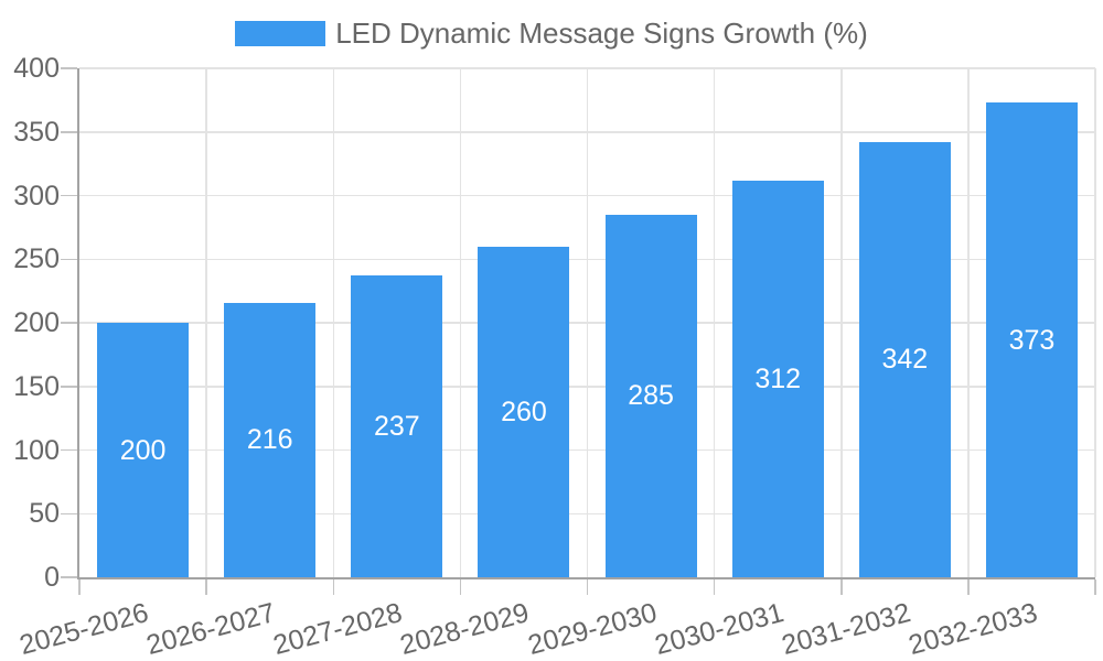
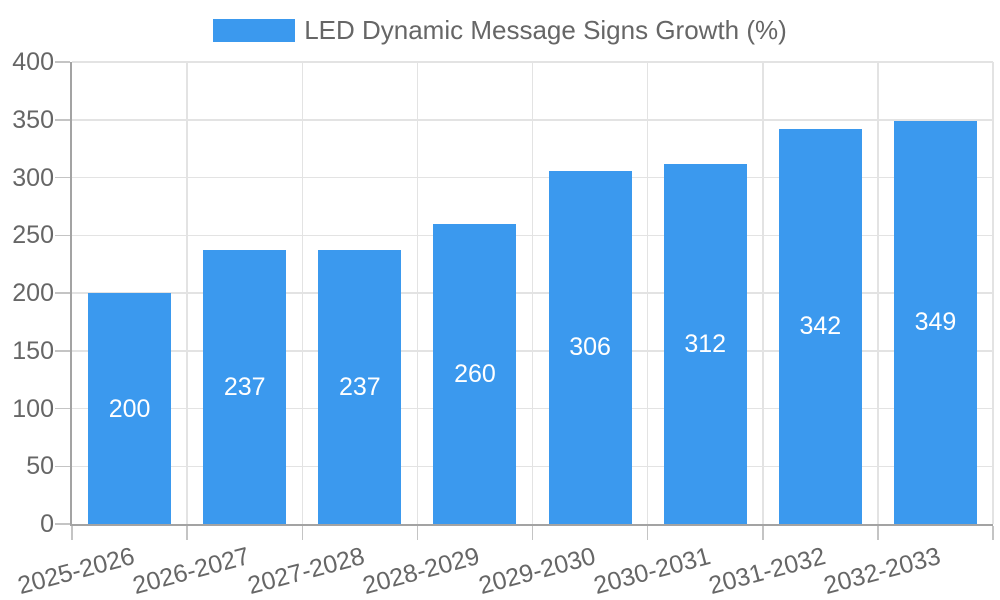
2026-2027: 216 -> 237
2029-2030: 285 -> 306
2032-2033: 373 -> 349
